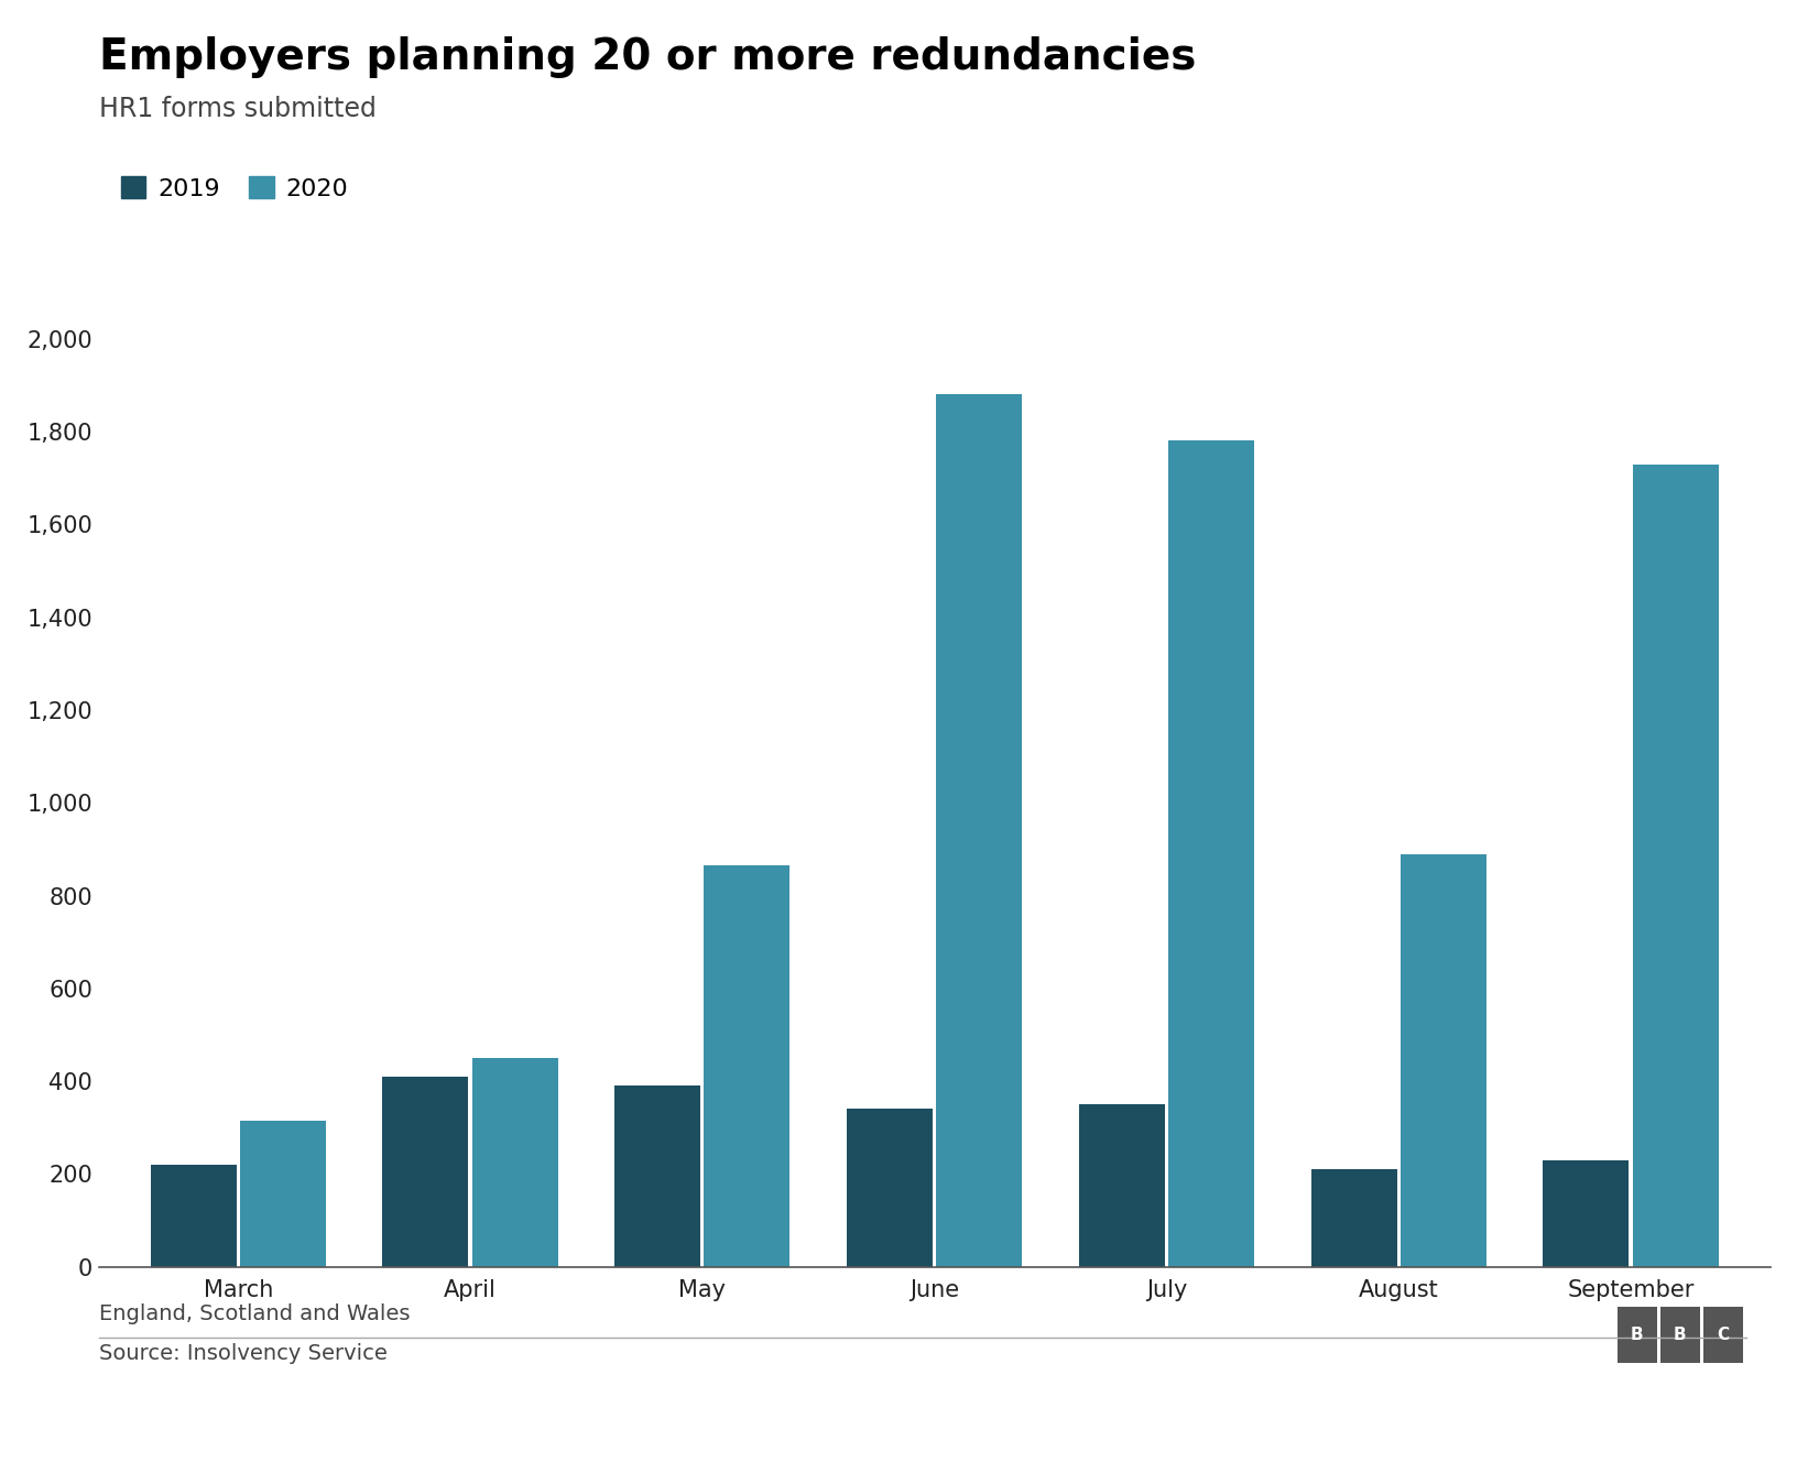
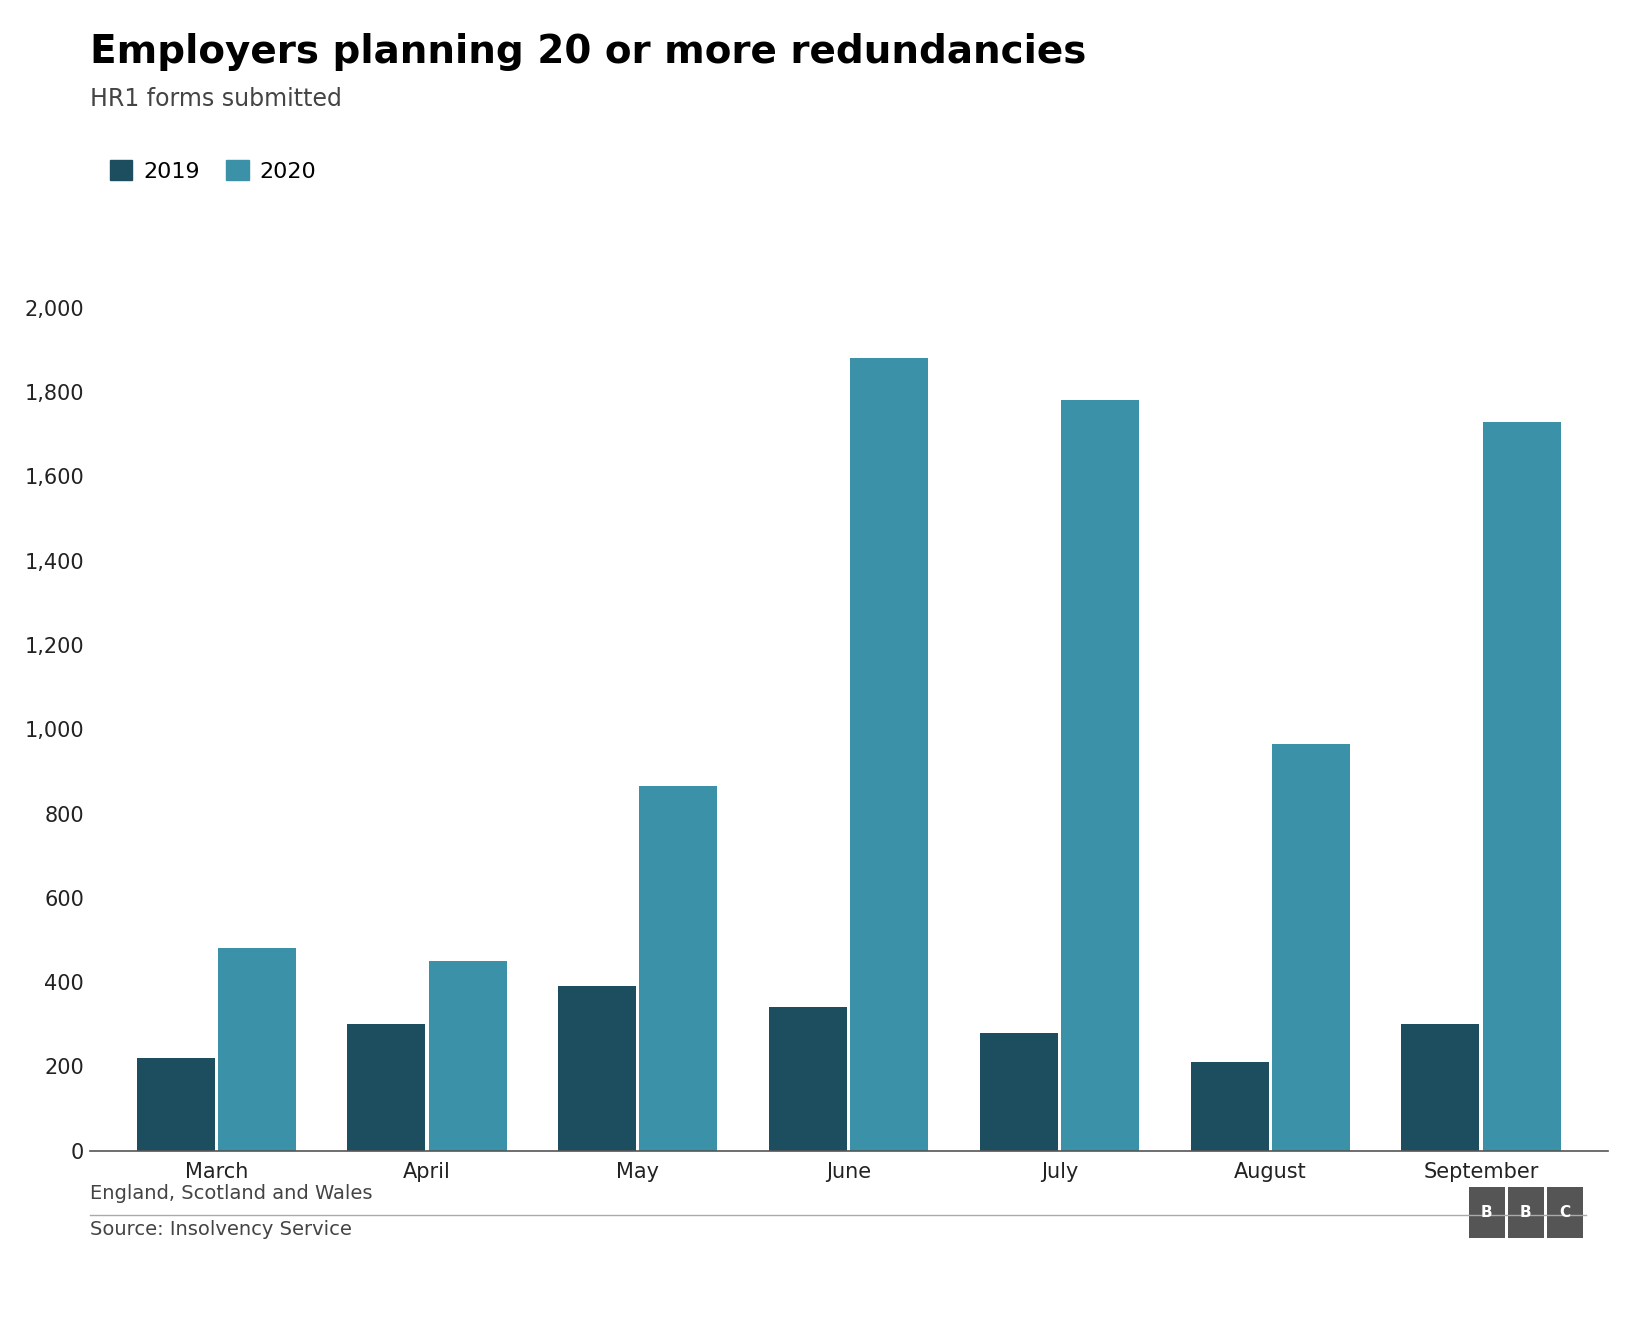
2020/March: 315 -> 480
2019/April: 410 -> 300
2019/July: 350 -> 280
2020/August: 890 -> 965
2019/September: 230 -> 300
